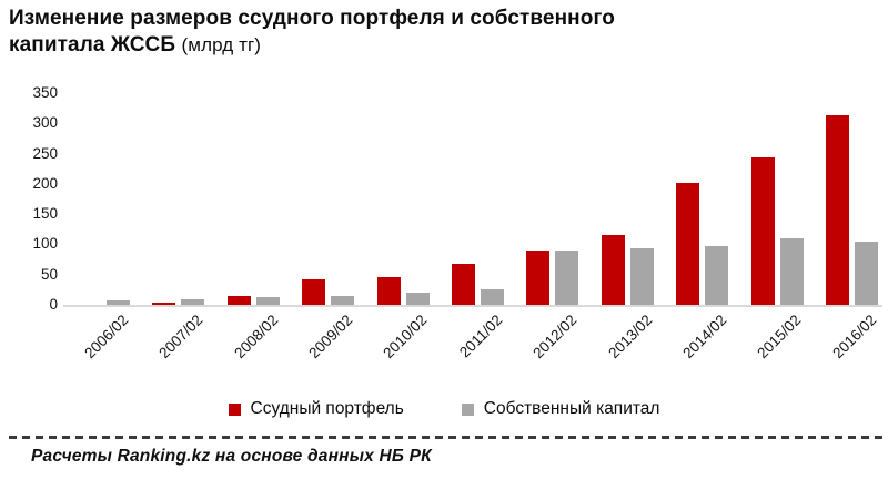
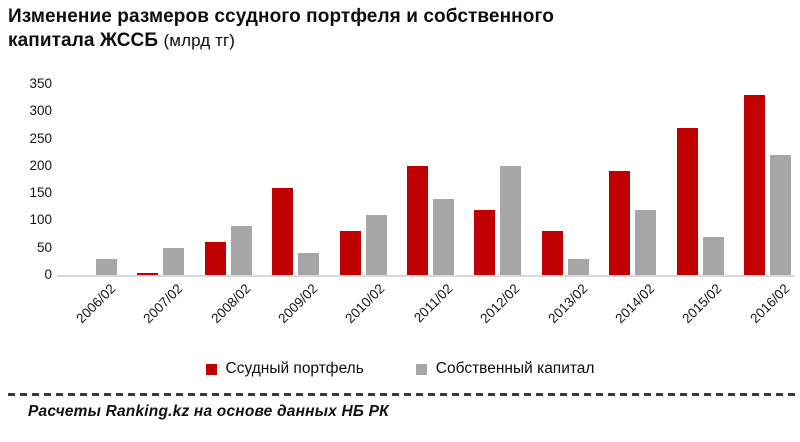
Собственный капитал/2006/02: 10 -> 30
Собственный капитал/2007/02: 10 -> 50
Ссудный портфель/2008/02: 10 -> 60
Собственный капитал/2008/02: 10 -> 90
Ссудный портфель/2009/02: 40 -> 160
Собственный капитал/2009/02: 20 -> 40
Ссудный портфель/2010/02: 50 -> 80
Собственный капитал/2010/02: 20 -> 110
Ссудный портфель/2011/02: 70 -> 200
Собственный капитал/2011/02: 30 -> 140
Ссудный портфель/2012/02: 90 -> 120
Собственный капитал/2012/02: 90 -> 200
Ссудный портфель/2013/02: 120 -> 80
Собственный капитал/2013/02: 90 -> 30
Ссудный портфель/2014/02: 200 -> 190
Собственный капитал/2014/02: 100 -> 120
Ссудный портфель/2015/02: 240 -> 270
Собственный капитал/2015/02: 110 -> 70
Ссудный портфель/2016/02: 310 -> 330
Собственный капитал/2016/02: 100 -> 220
